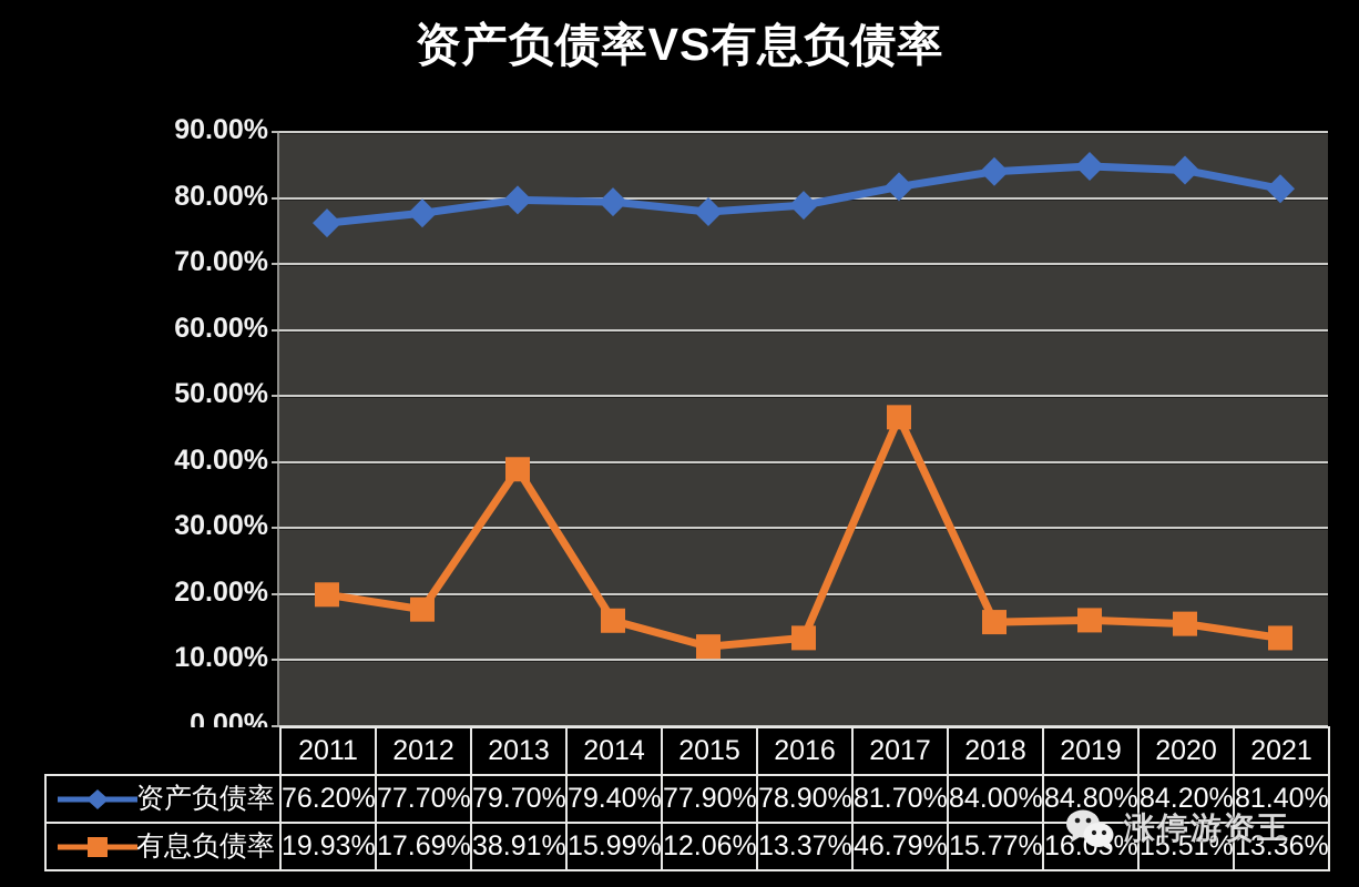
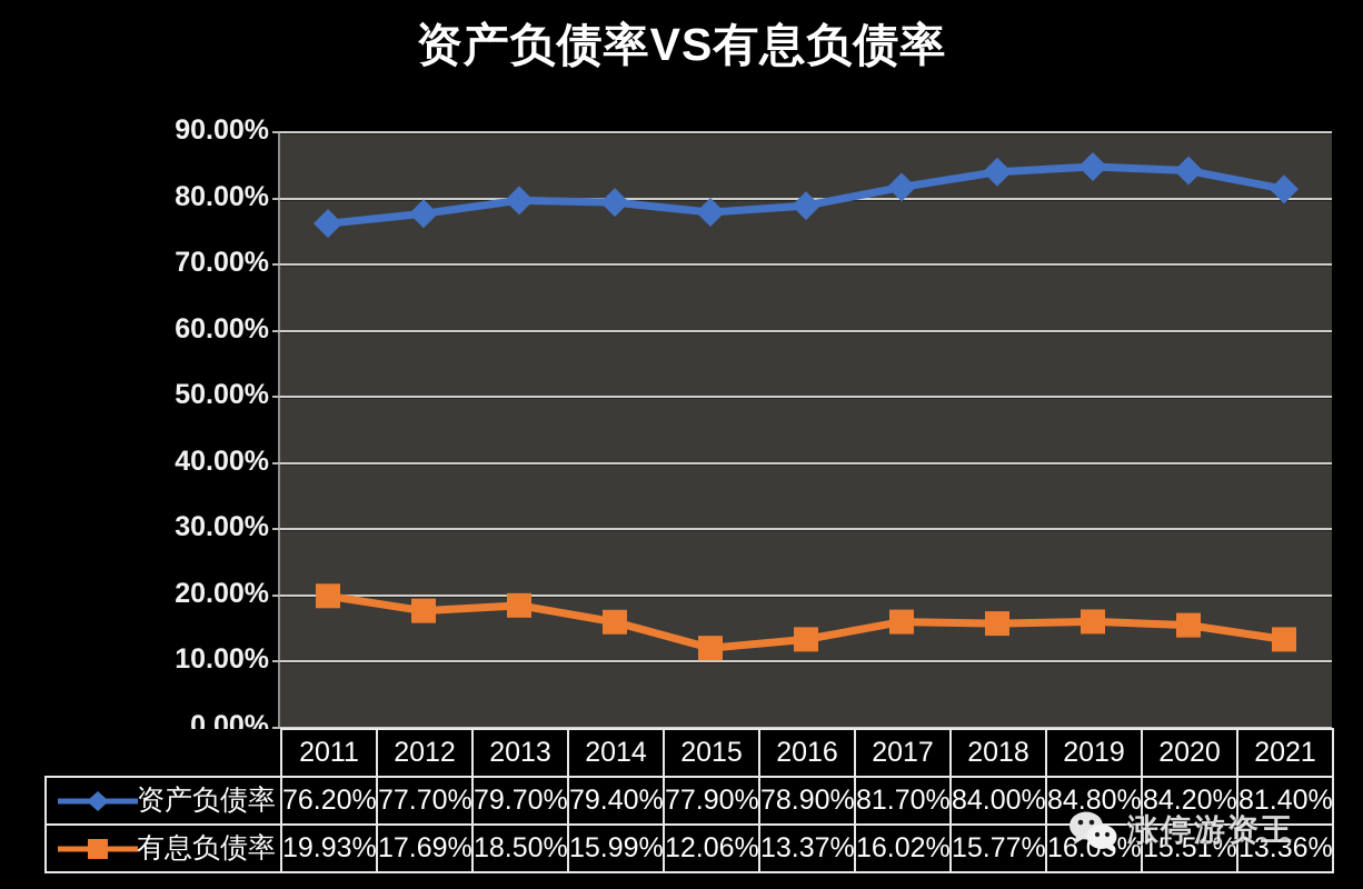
有息负债率/2013: 38.91% -> 18.50%
有息负债率/2017: 46.79% -> 16.02%
